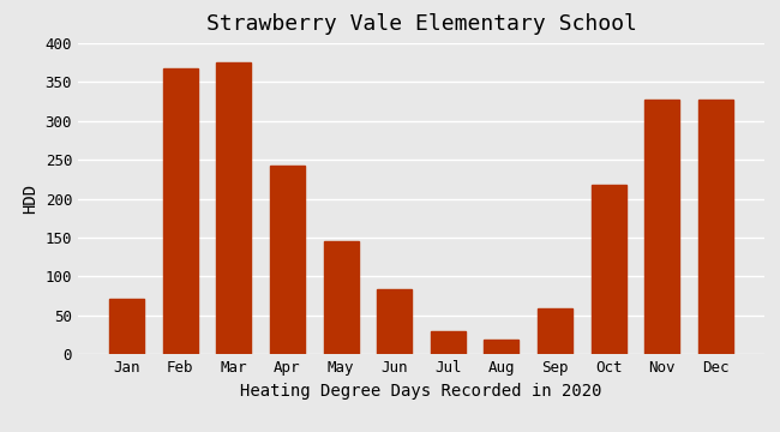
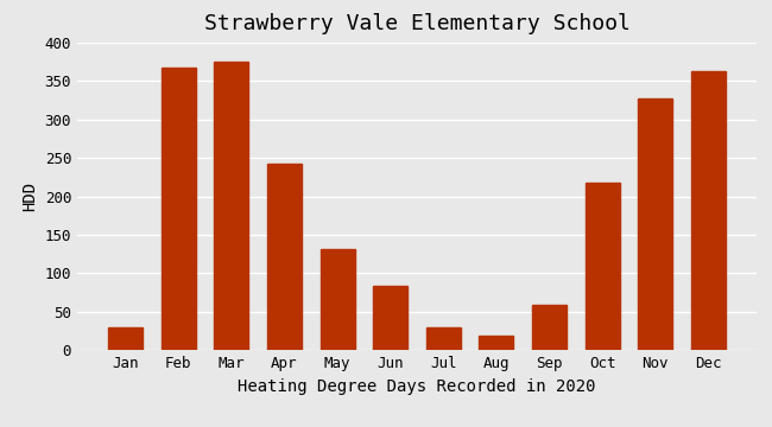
Jan: 72 -> 30
May: 146 -> 131
Dec: 328 -> 363
